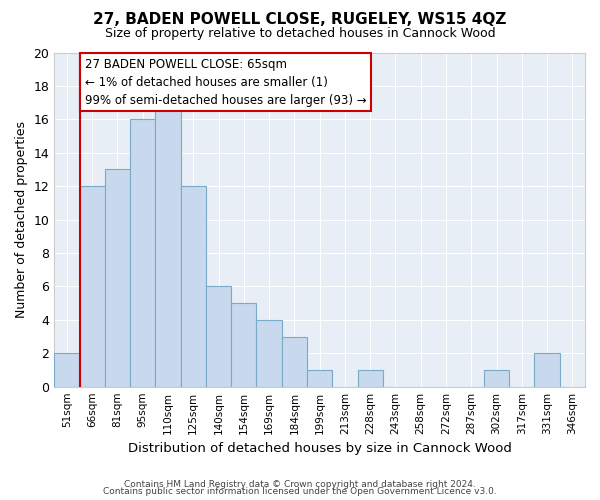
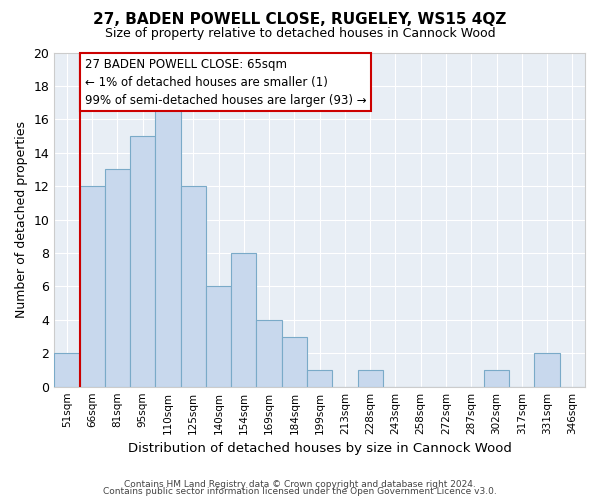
95sqm: 16 -> 15
154sqm: 5 -> 8
